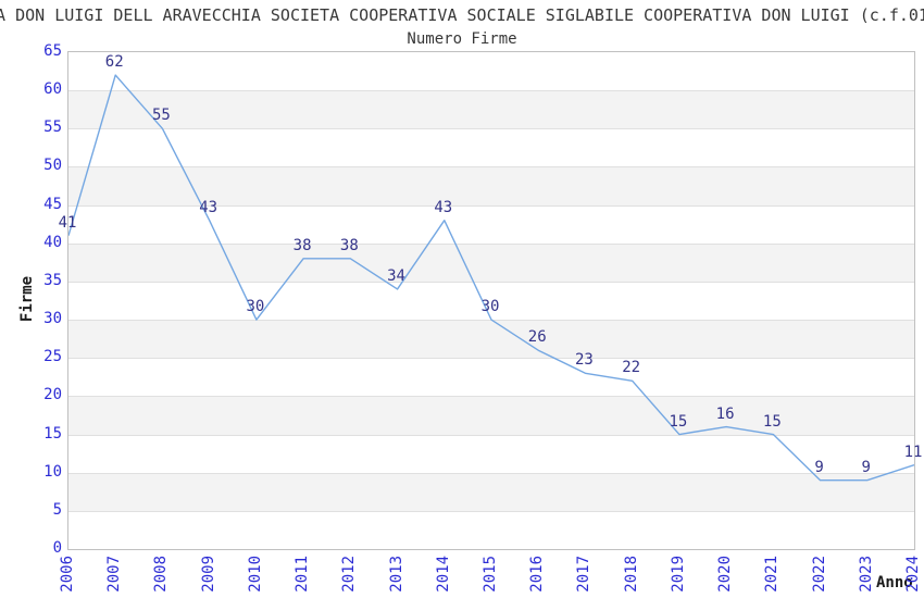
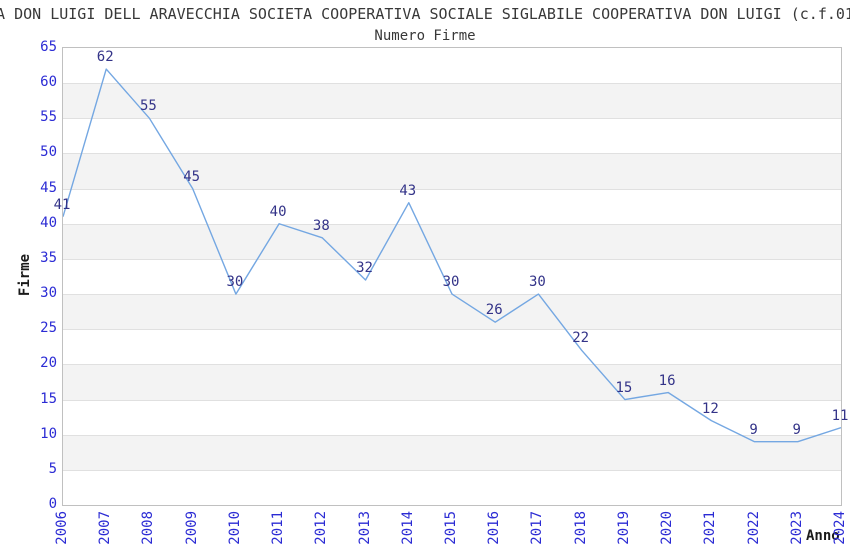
2009: 43 -> 45
2011: 38 -> 40
2013: 34 -> 32
2017: 23 -> 30
2021: 15 -> 12
